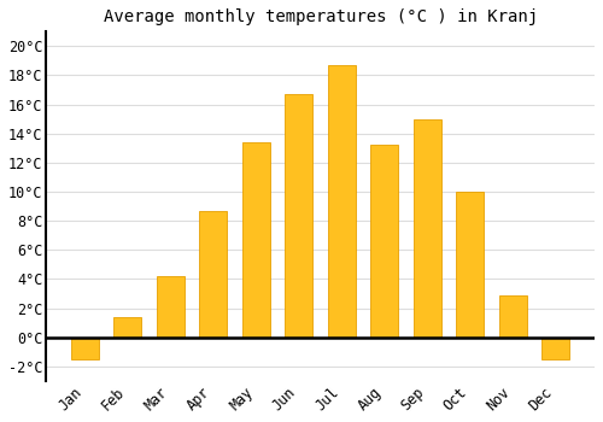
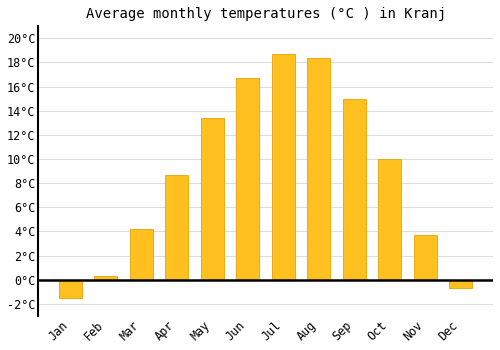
Feb: 1.4°C -> 0.3°C
Aug: 13.2°C -> 18.4°C
Nov: 2.9°C -> 3.7°C
Dec: -1.5°C -> -0.7°C
